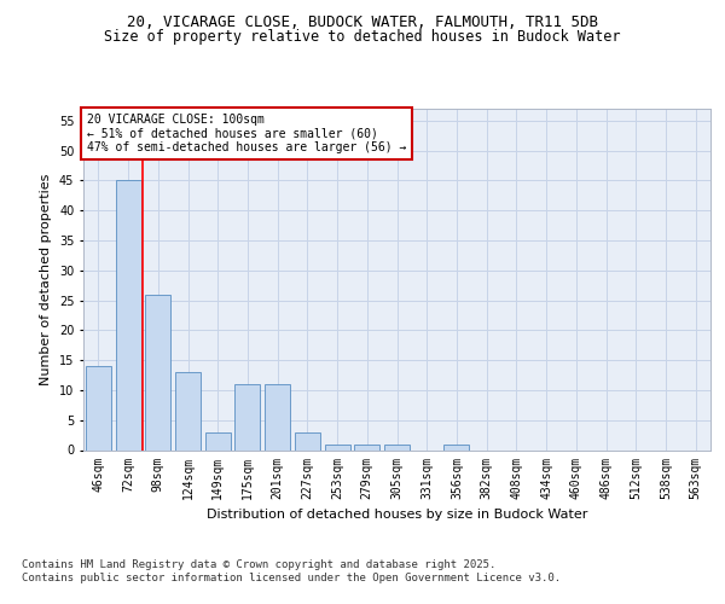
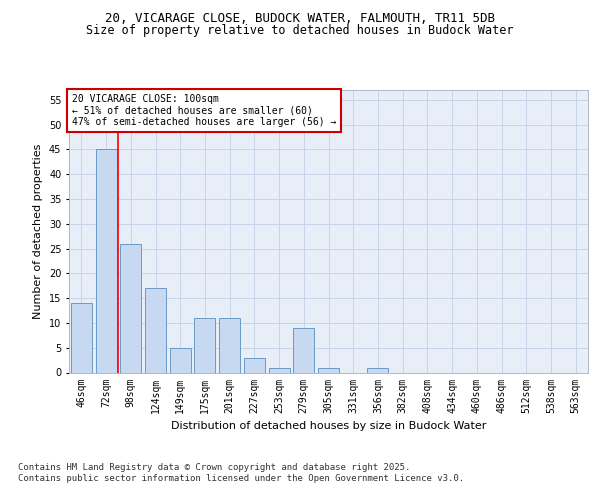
124sqm: 13 -> 17
149sqm: 3 -> 5
279sqm: 1 -> 9
